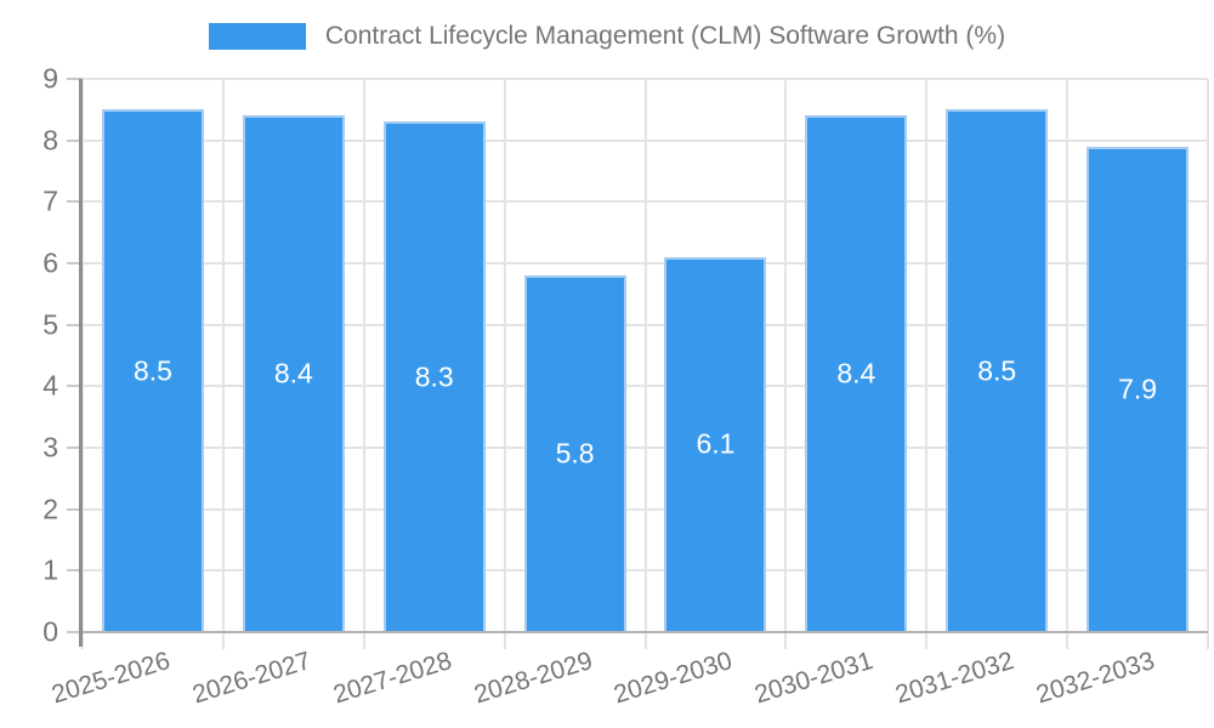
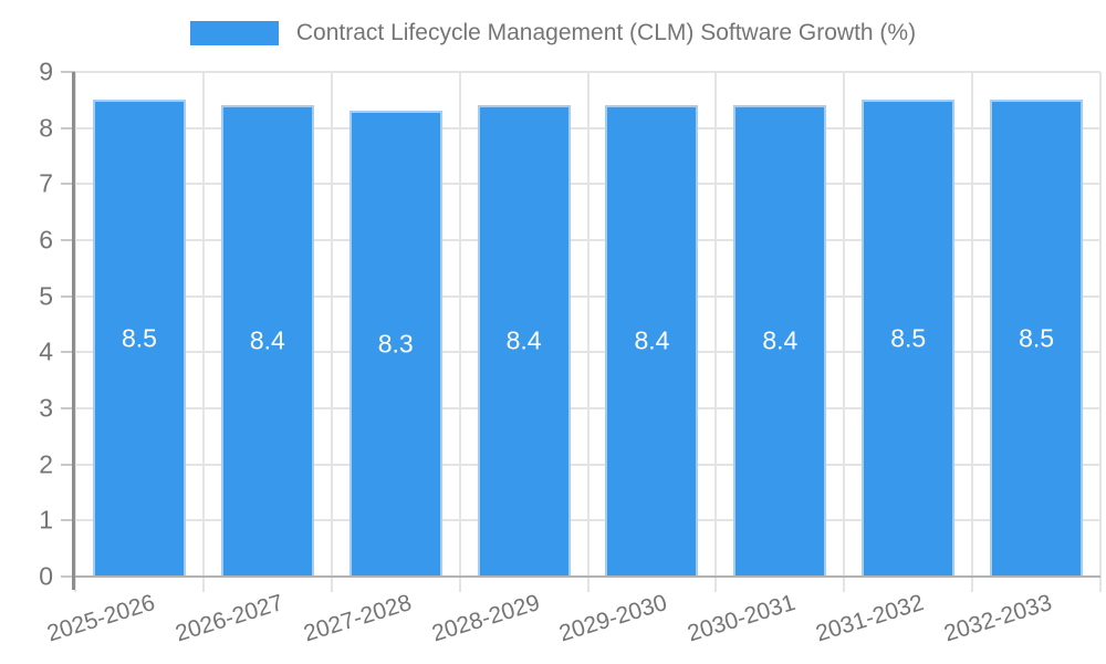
2028-2029: 5.8 -> 8.4
2029-2030: 6.1 -> 8.4
2032-2033: 7.9 -> 8.5
